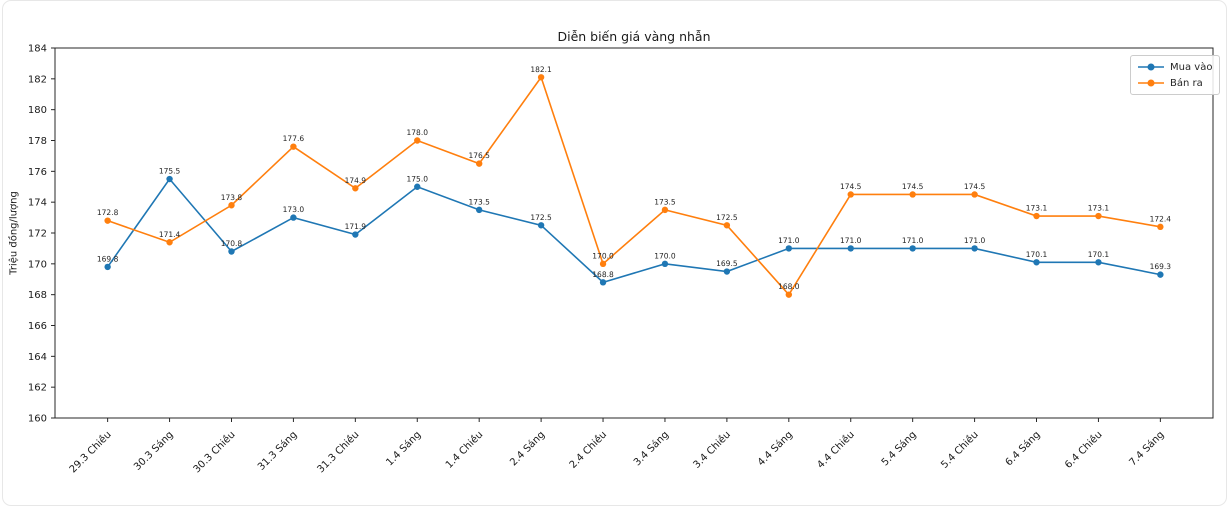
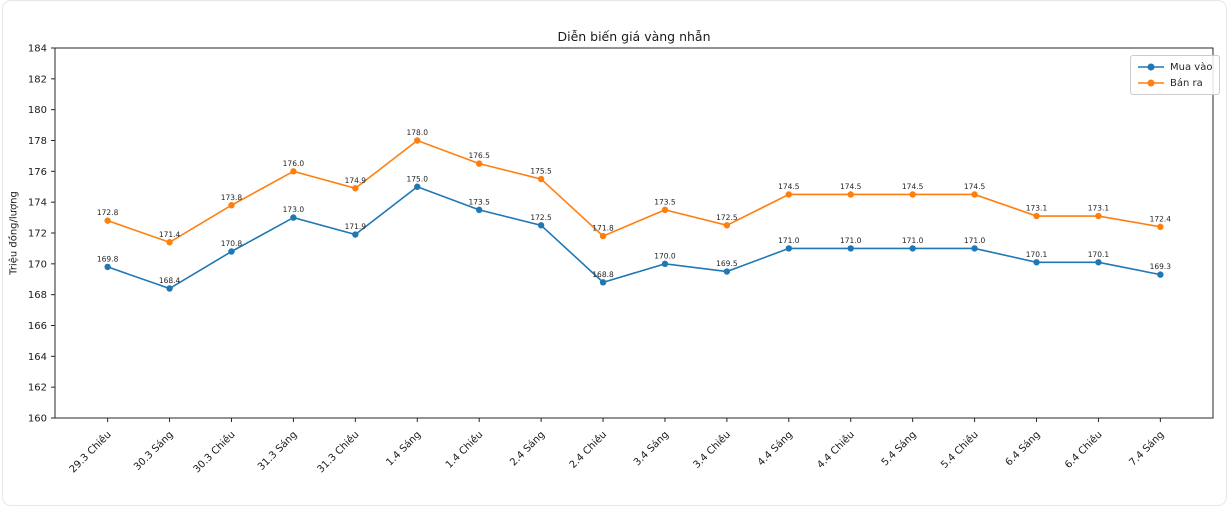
Mua vào/30.3 Sáng: 175.5 -> 168.4
Bán ra/31.3 Sáng: 177.6 -> 176.0
Bán ra/2.4 Sáng: 182.1 -> 175.5
Bán ra/2.4 Chiều: 170.0 -> 171.8
Bán ra/4.4 Sáng: 168.0 -> 174.5
